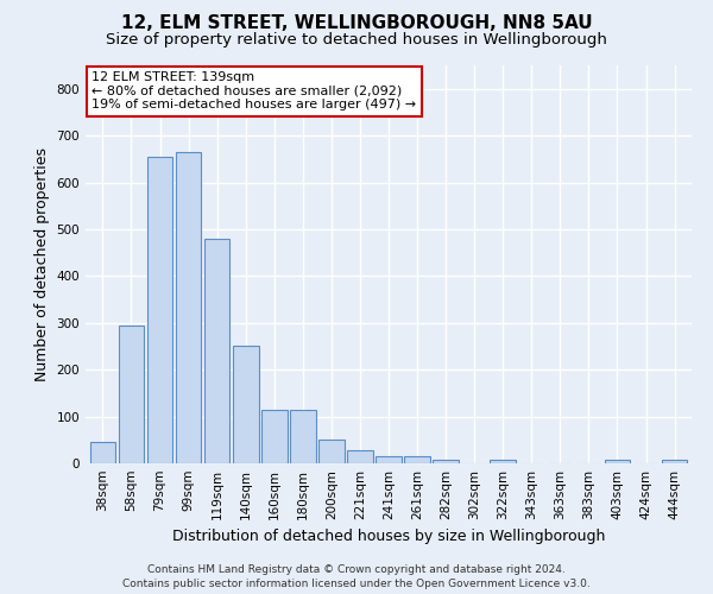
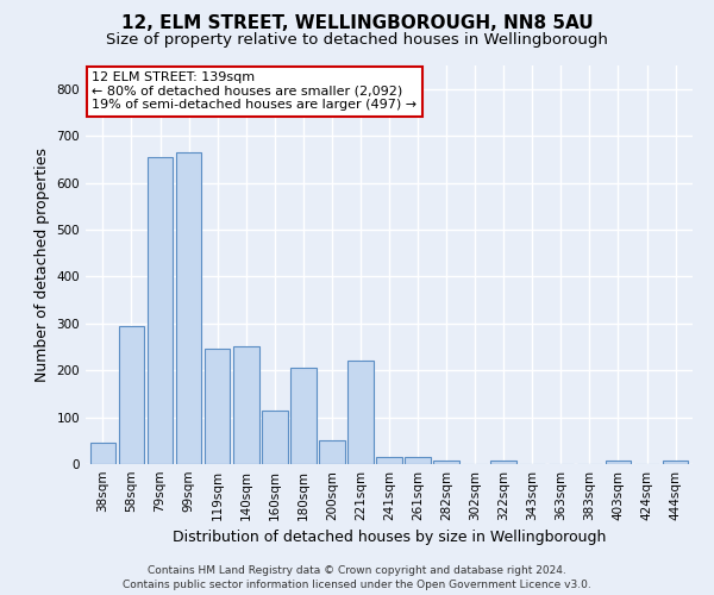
119sqm: 480 -> 245
180sqm: 113 -> 205
221sqm: 27 -> 220
